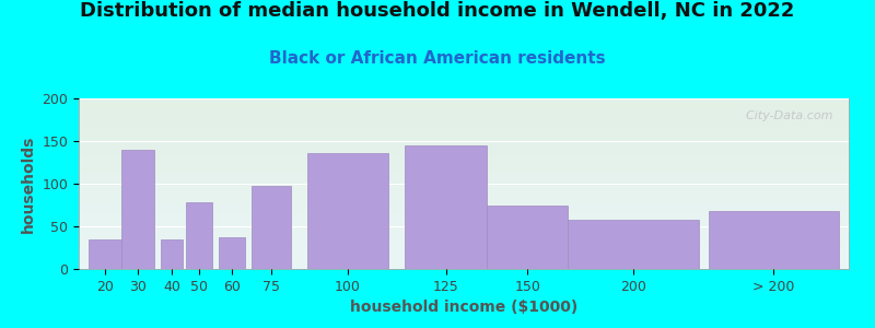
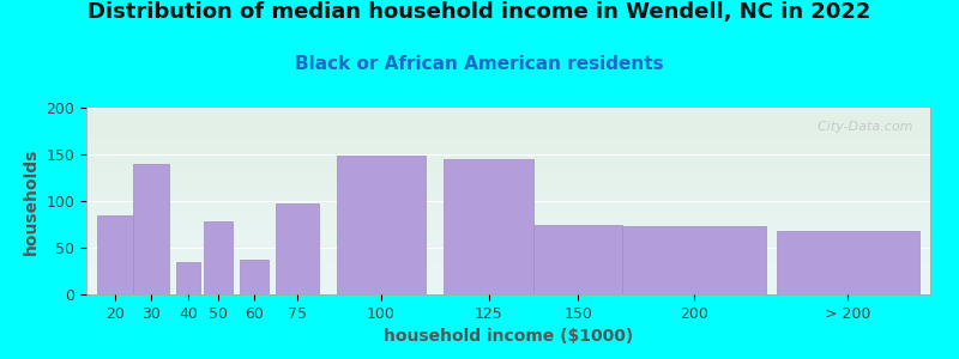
20: 34 -> 85
100: 136 -> 149
200: 58 -> 73
